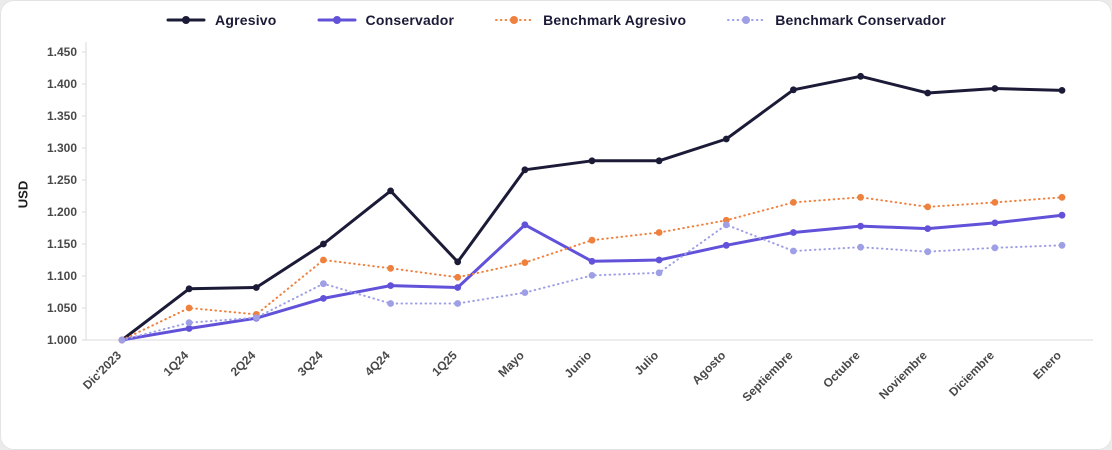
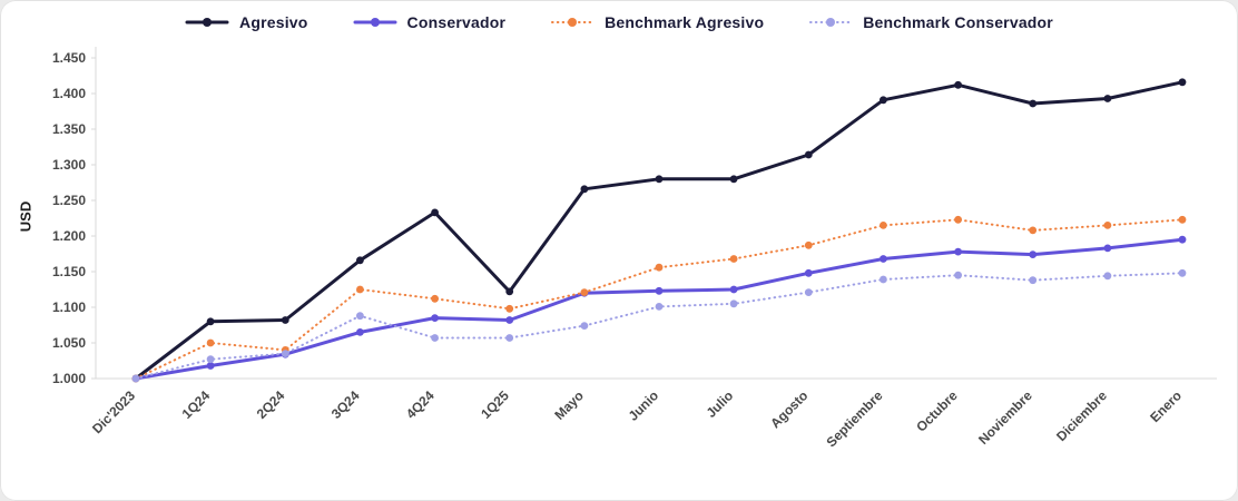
Agresivo/3Q24: 1.15 -> 1.17
Conservador/Mayo: 1.18 -> 1.12
Benchmark Conservador/Agosto: 1.18 -> 1.12
Agresivo/Enero: 1.39 -> 1.42
